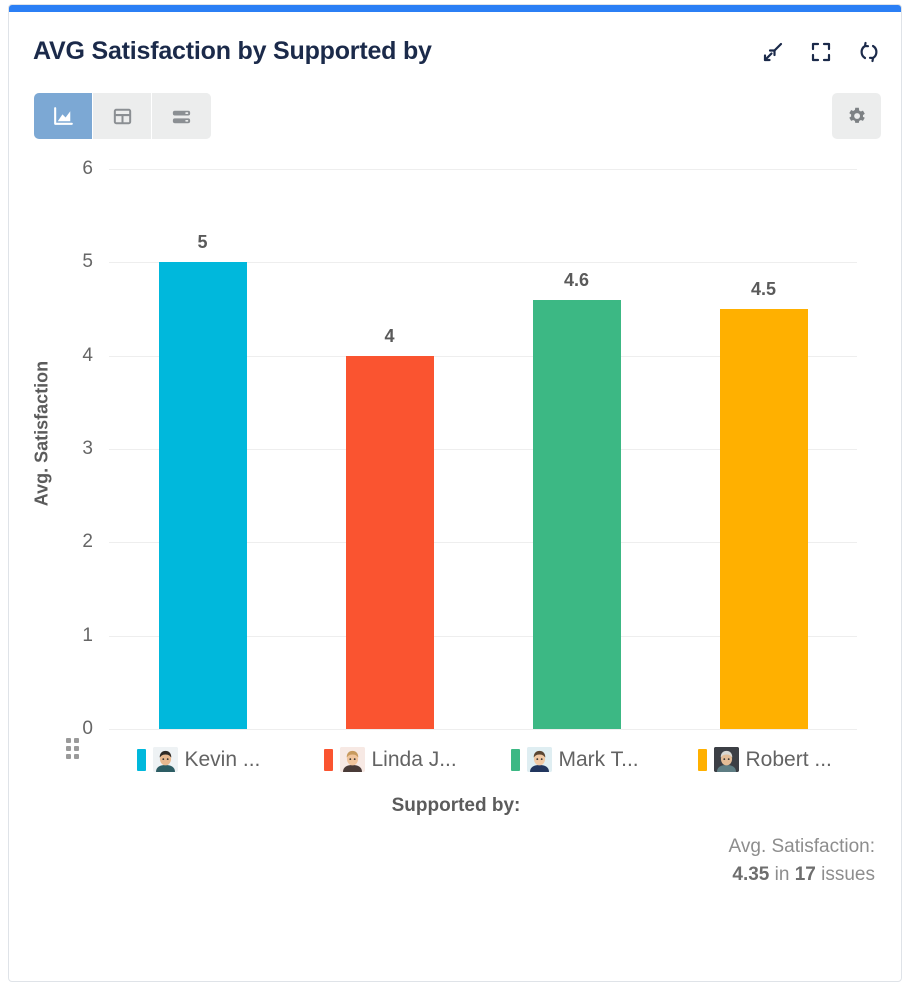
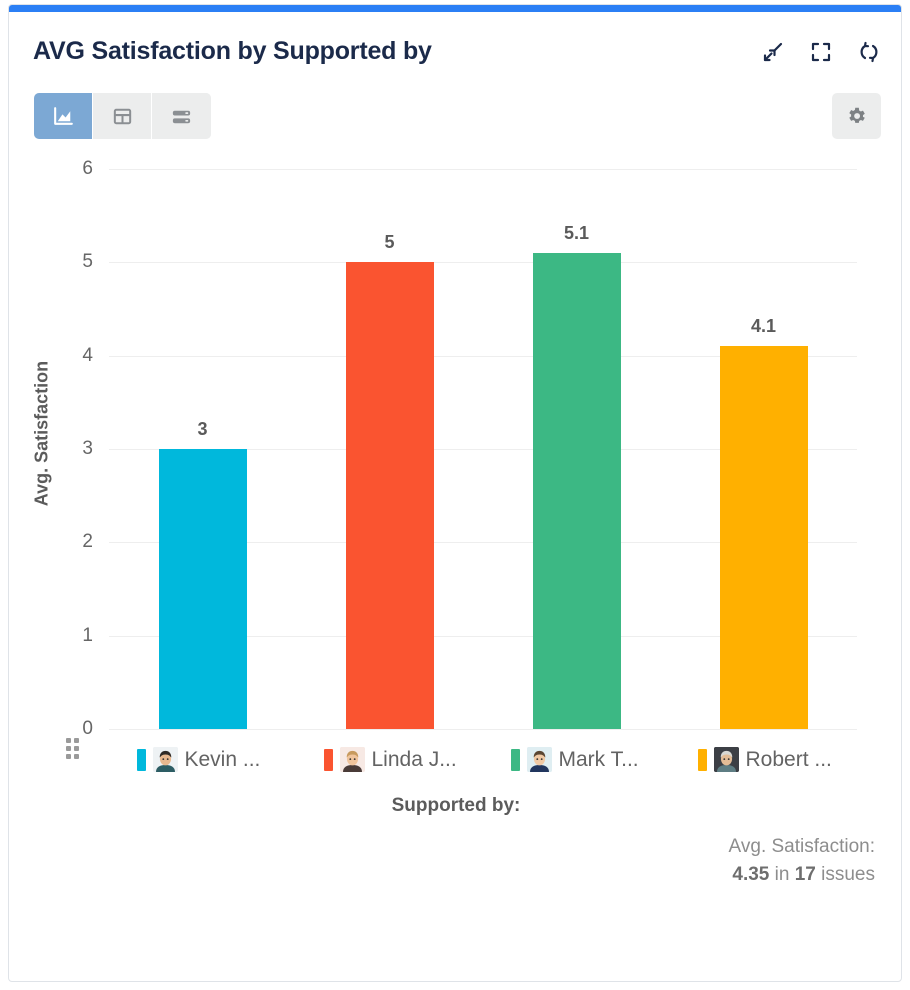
Kevin ...: 5 -> 3
Linda J...: 4 -> 5
Mark T...: 4.6 -> 5.1
Robert ...: 4.5 -> 4.1
